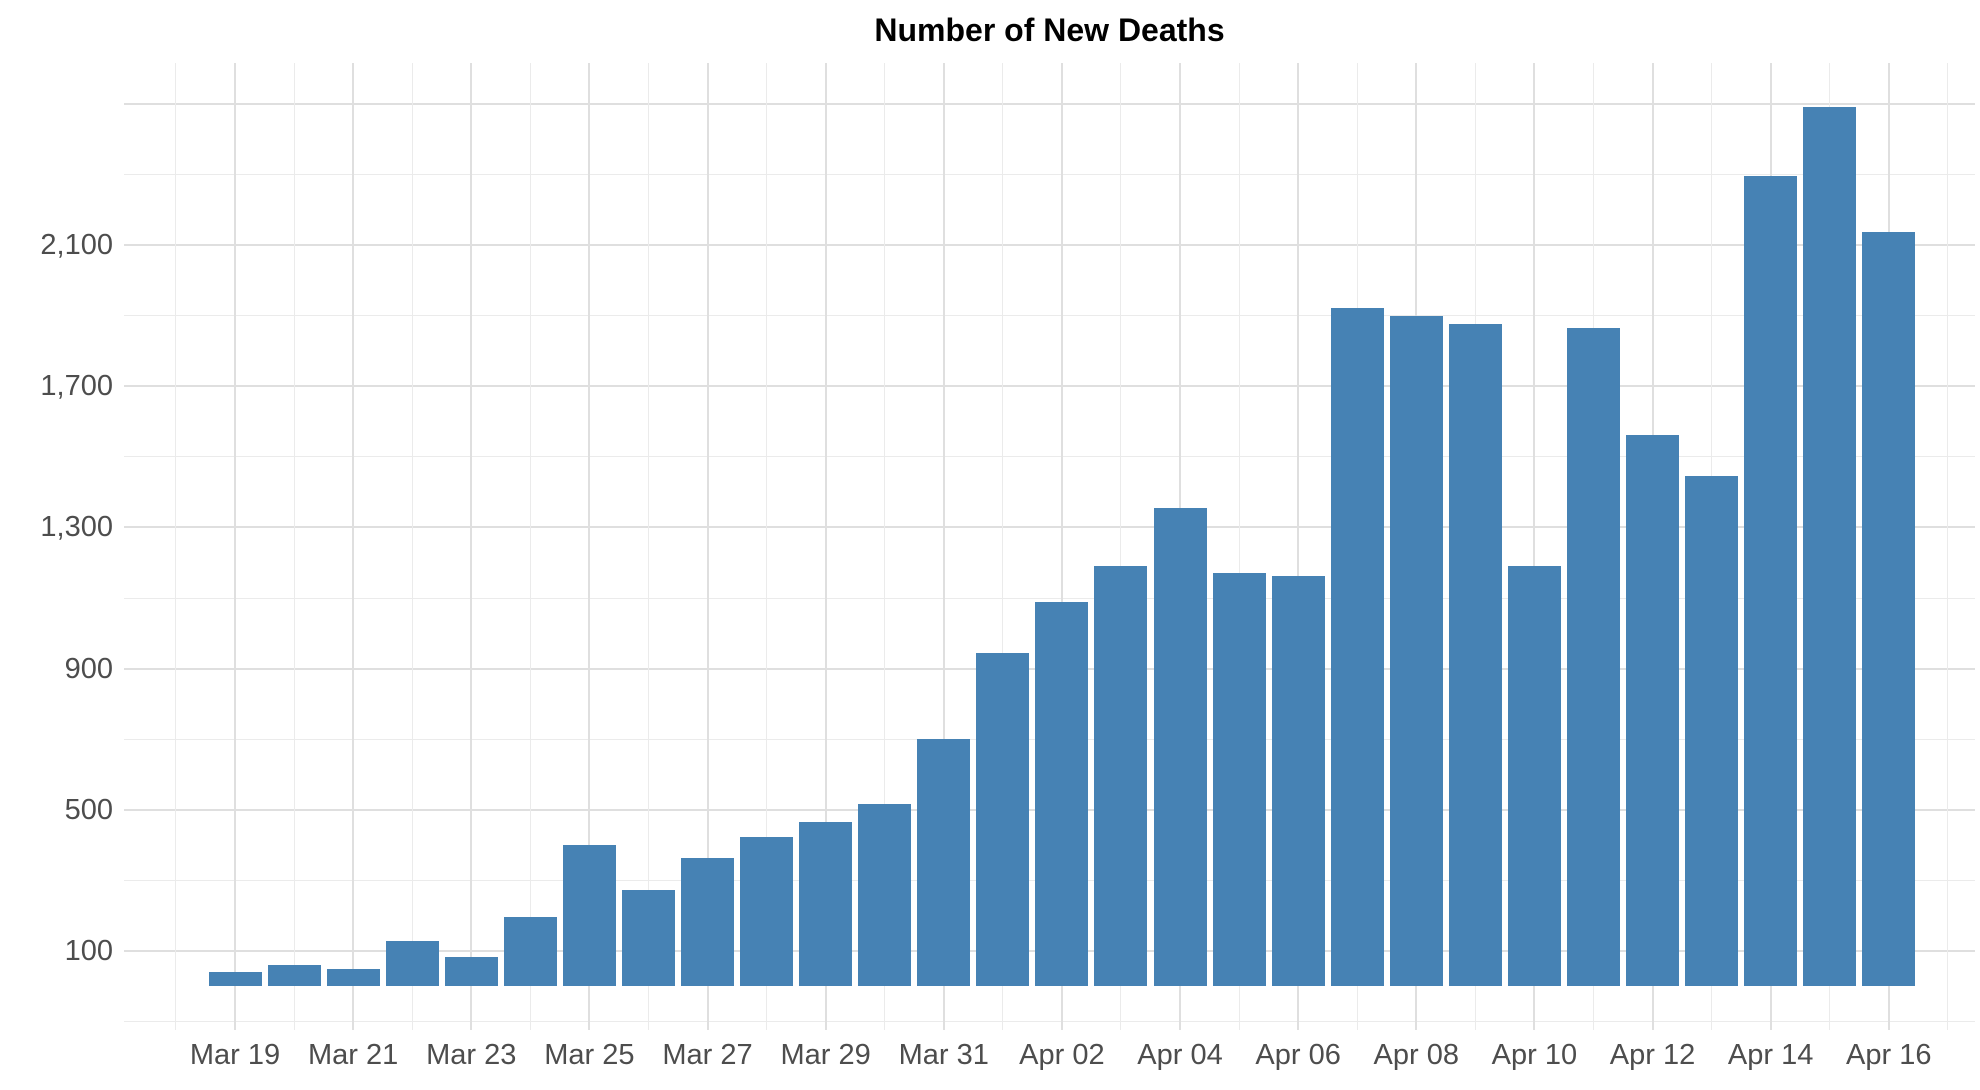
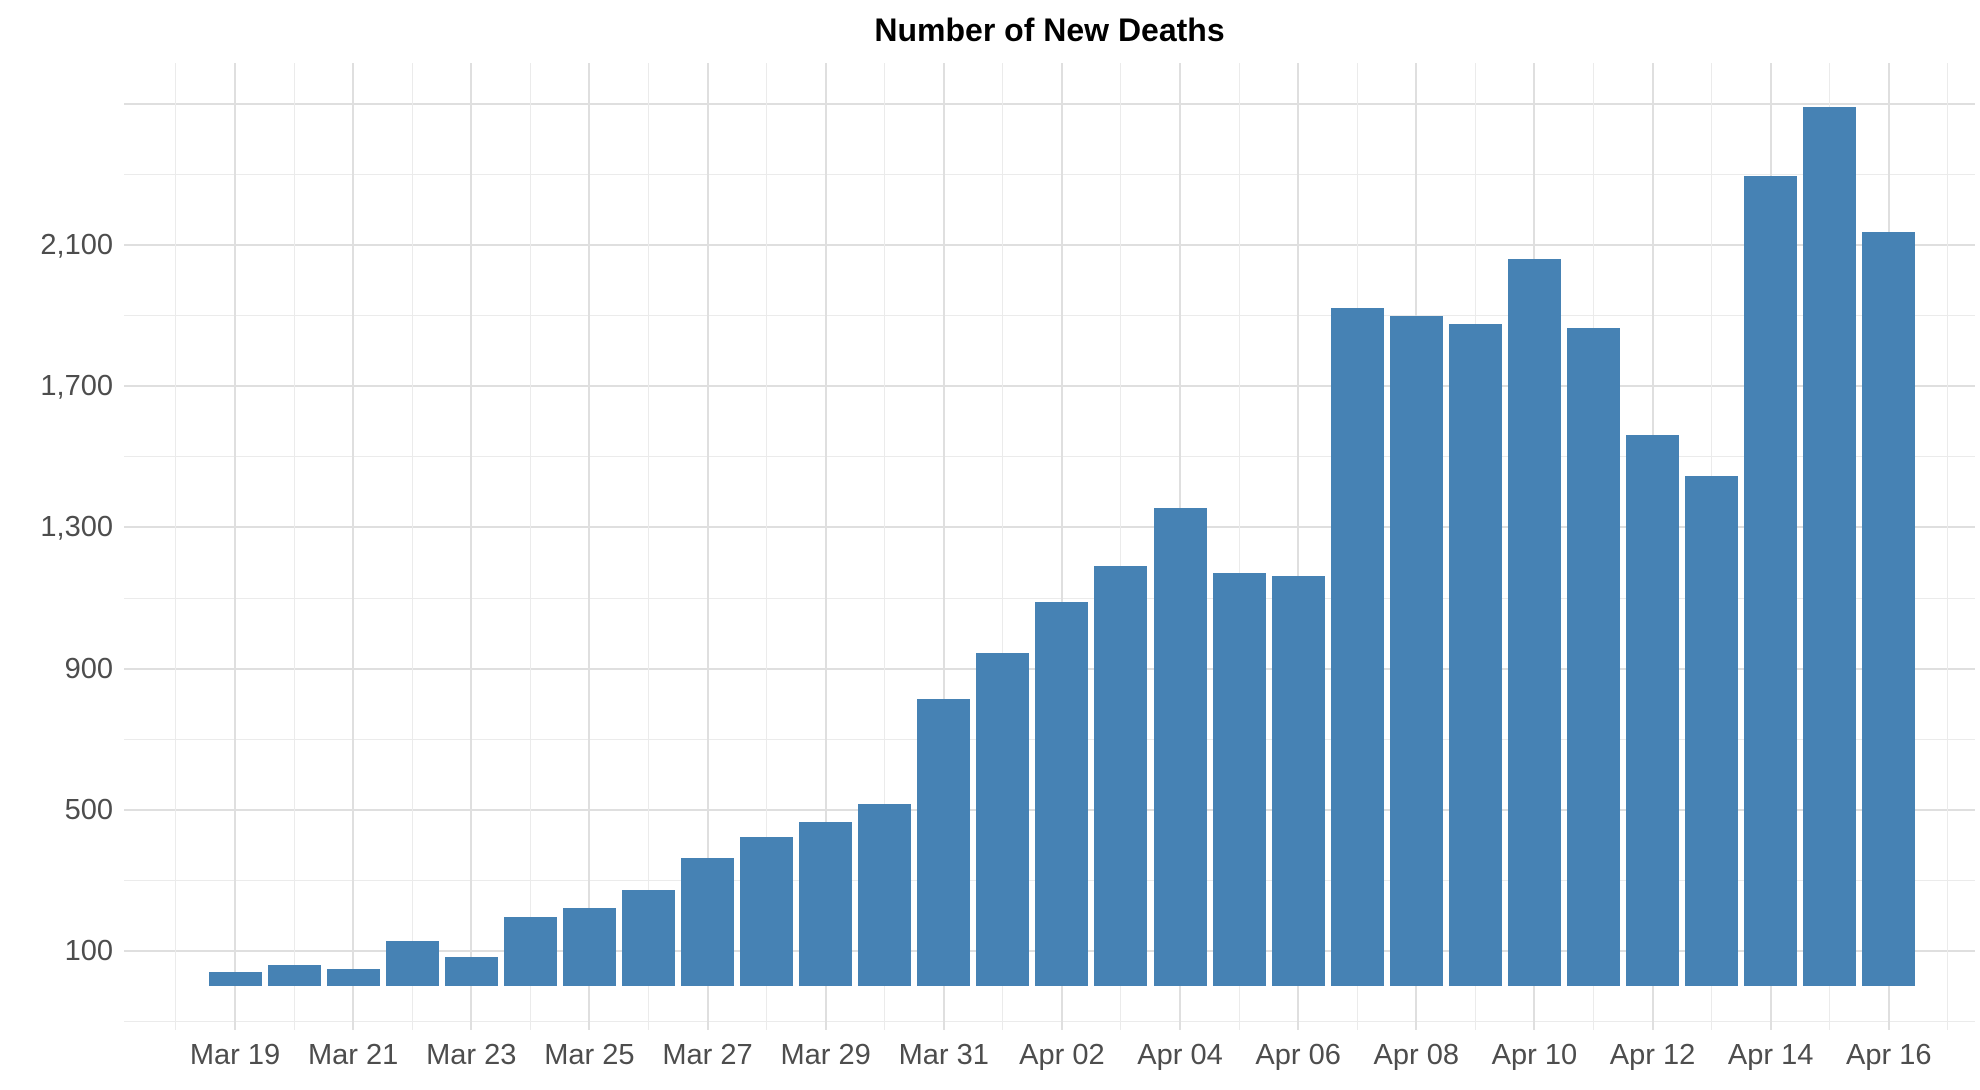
Mar 25: 400 -> 220
Mar 31: 700 -> 820
Apr 10: 1190 -> 2060
